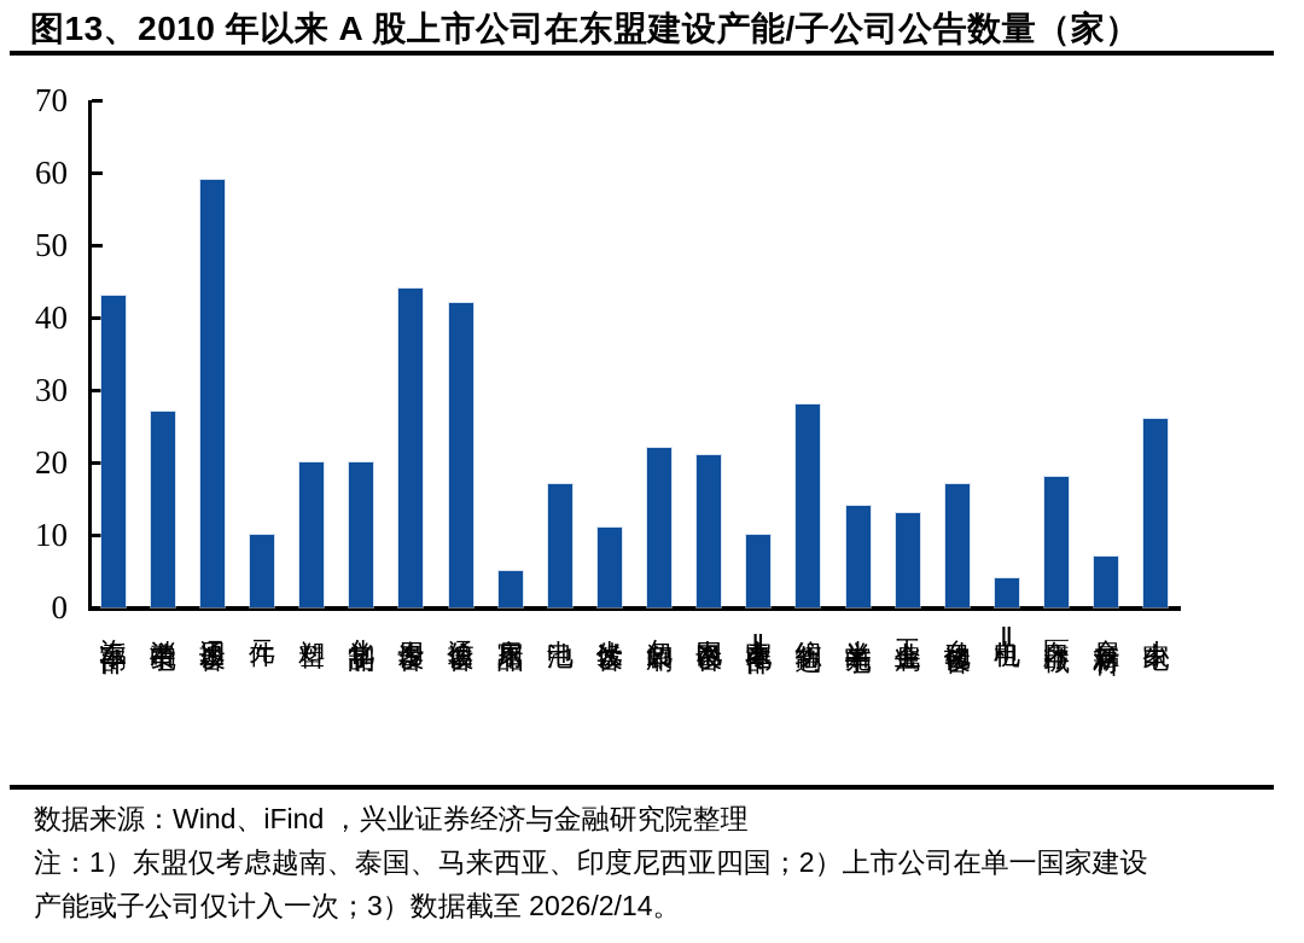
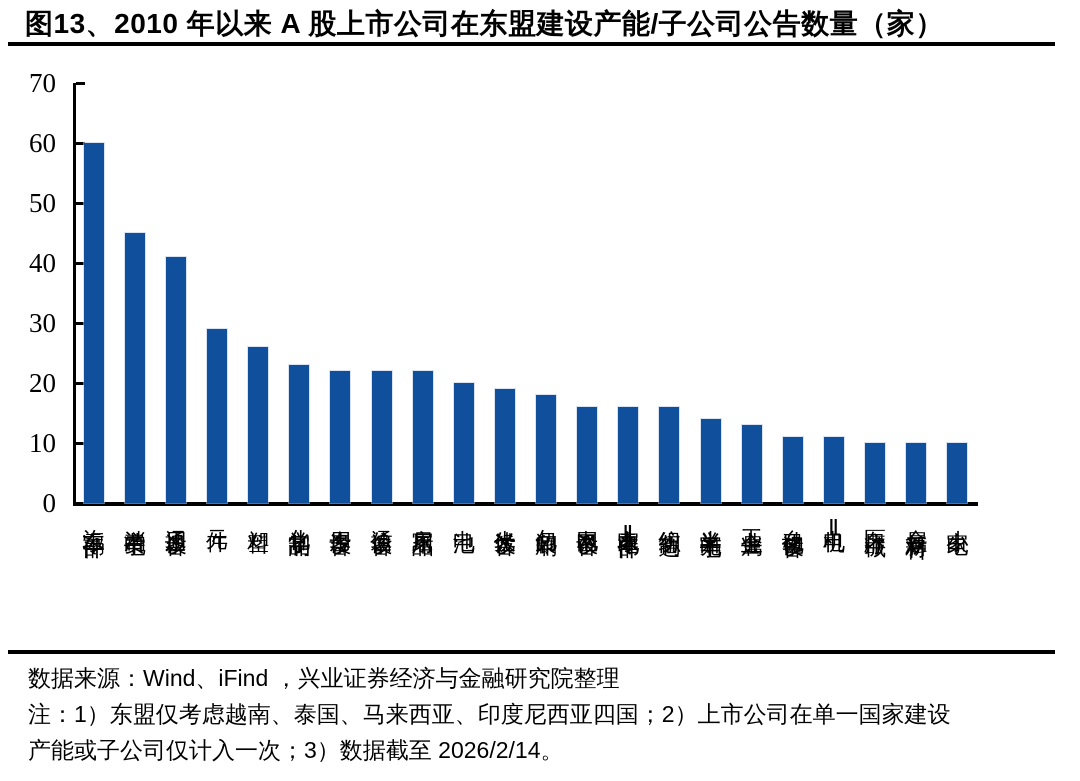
汽车零部件: 43 -> 60
消费电子: 27 -> 45
通用设备: 59 -> 41
元件: 10 -> 29
塑料: 20 -> 26
化学制品: 20 -> 23
专用设备: 44 -> 22
通信设备: 42 -> 22
家居用品: 5 -> 22
电池: 17 -> 20
光伏设备: 11 -> 19
包装印刷: 22 -> 18
电网设备: 21 -> 16
家电零部件Ⅱ: 10 -> 16
纺织制造: 28 -> 16
自动化设备: 17 -> 11
电机Ⅱ: 4 -> 11
医疗器械: 18 -> 10
金属新材料: 7 -> 10
小家电: 26 -> 10
